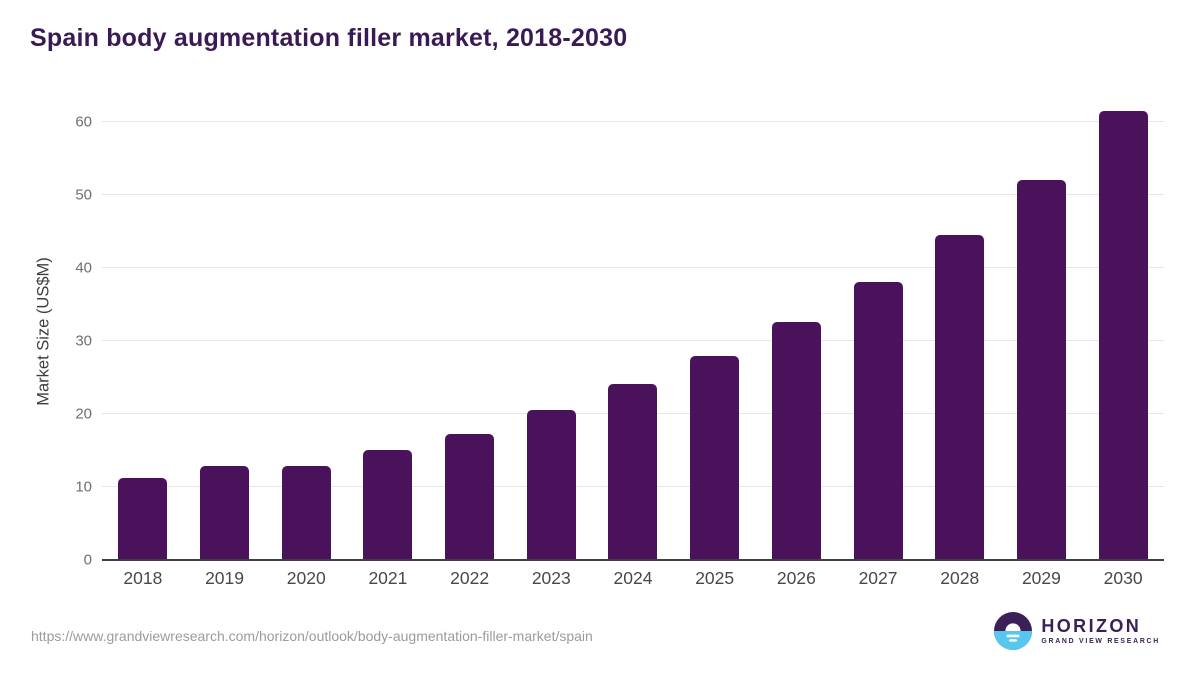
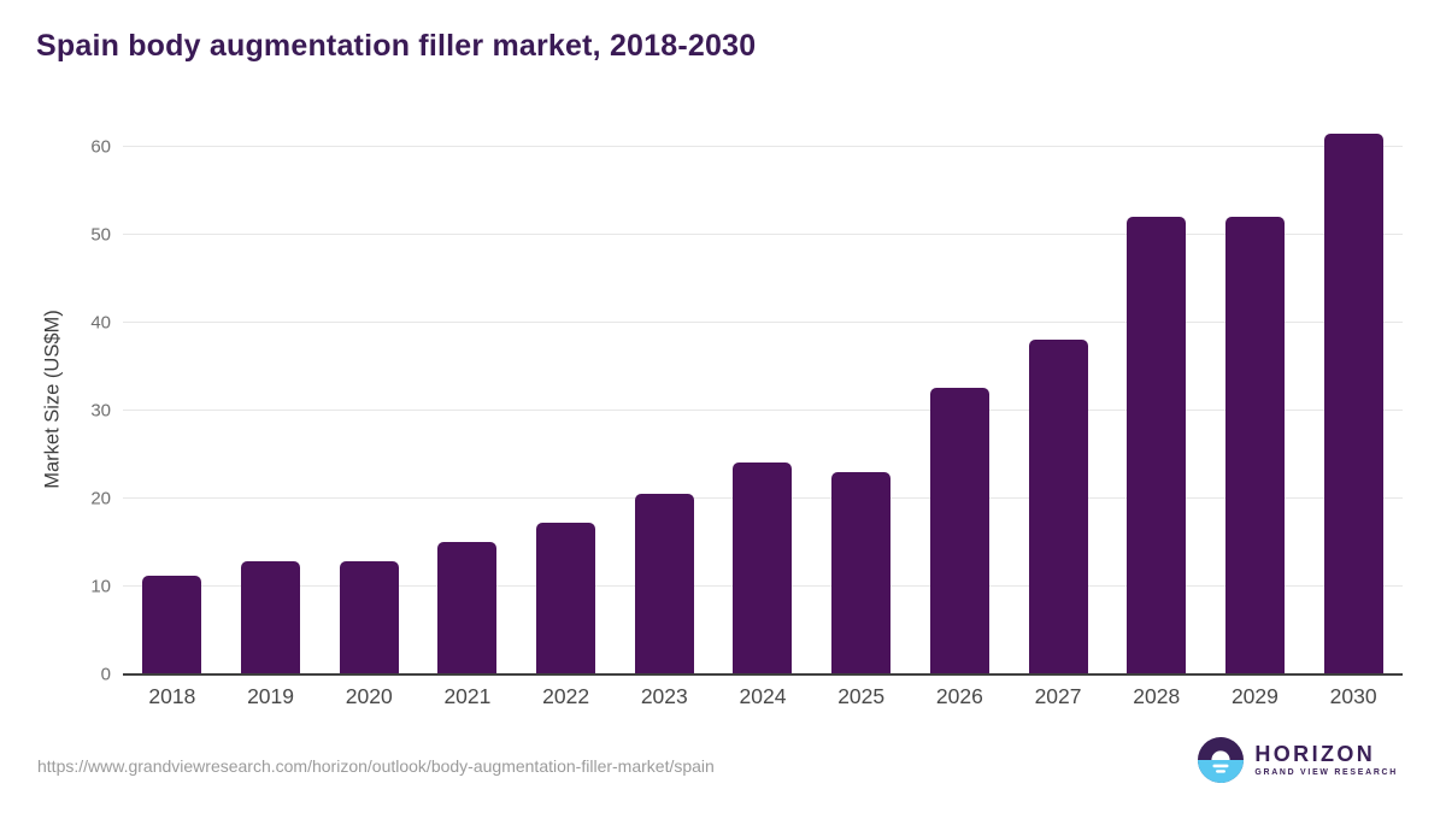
2025: 28 -> 23
2028: 44 -> 52
